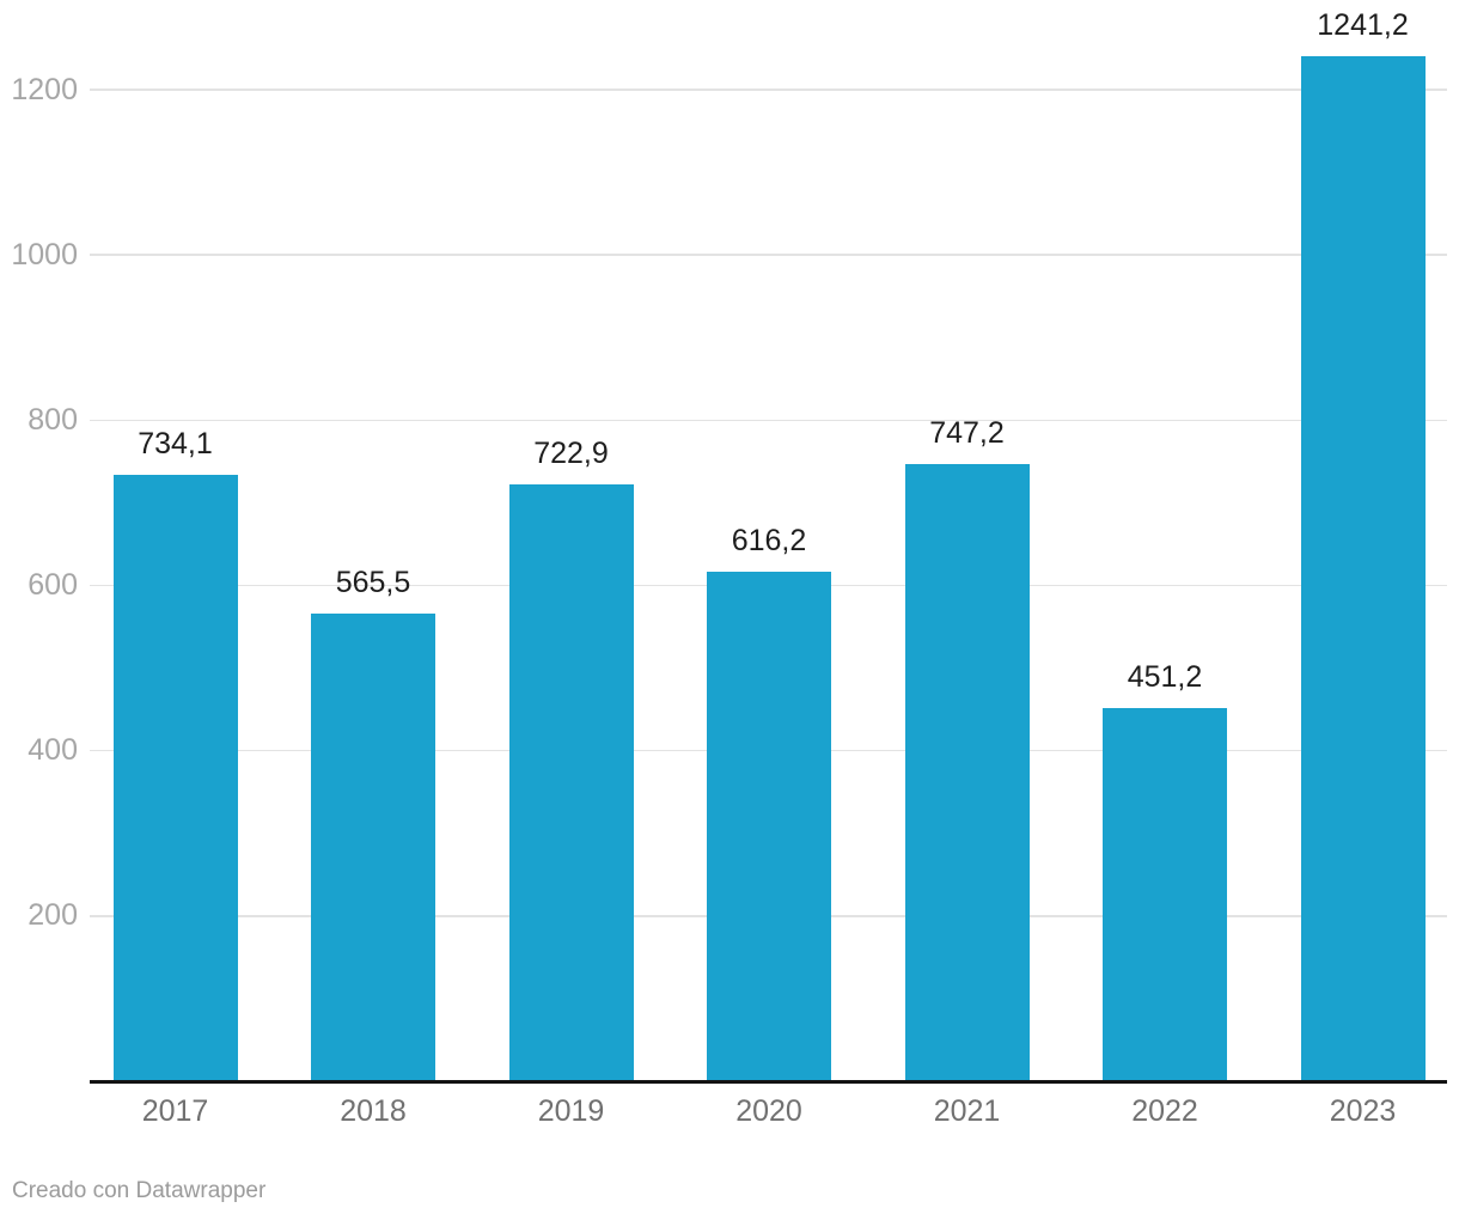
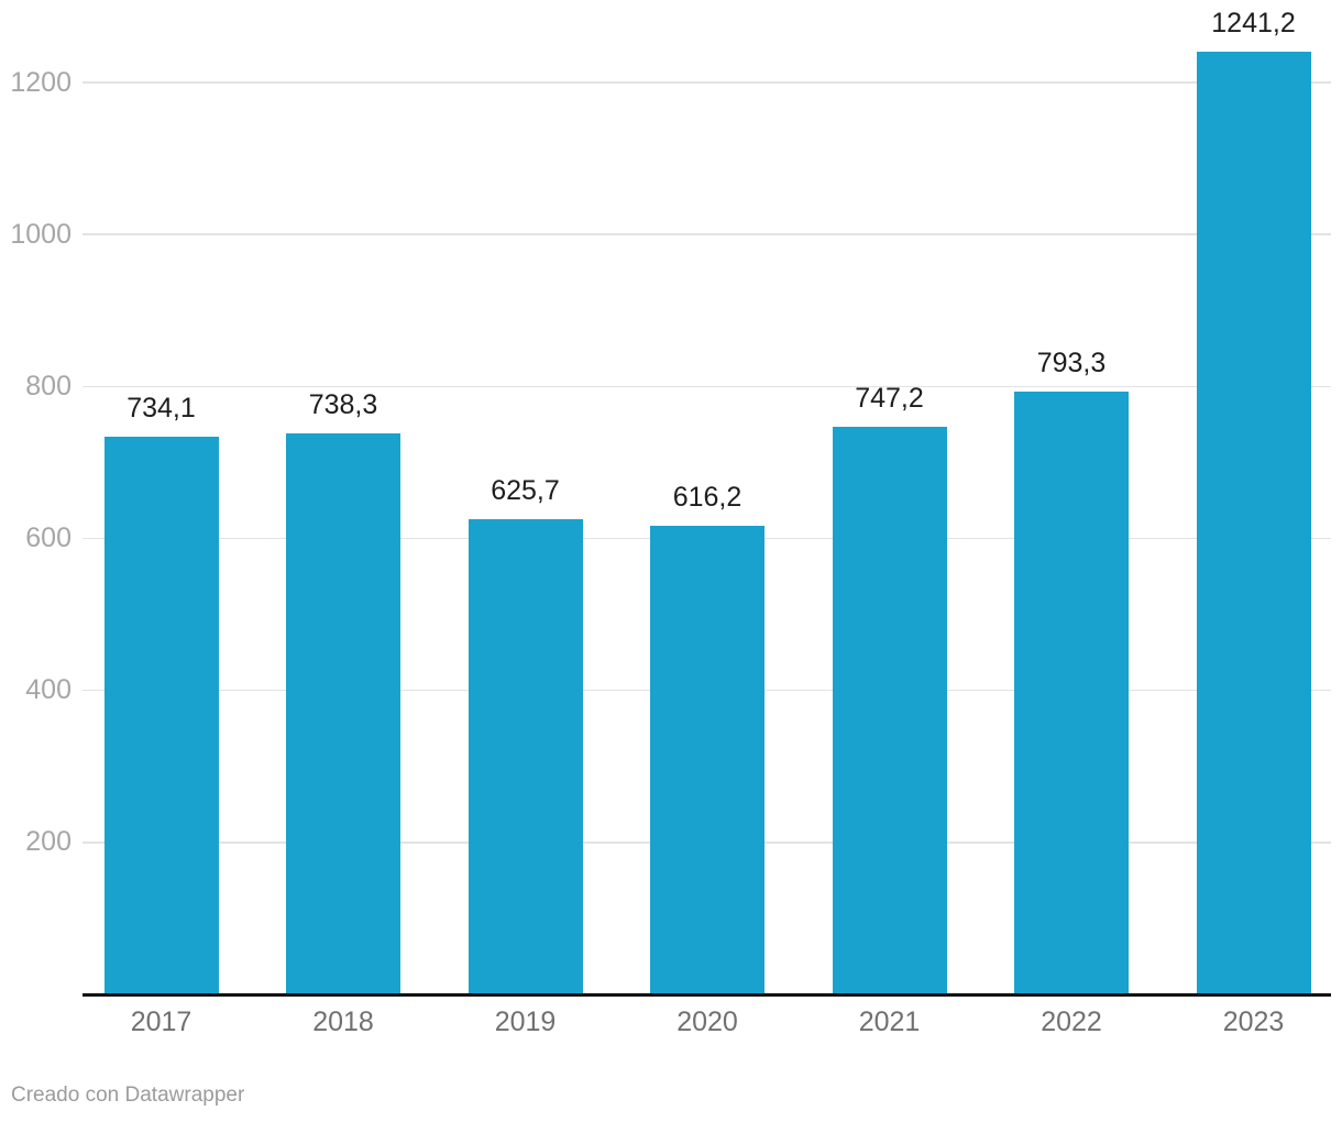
2018: 565,5 -> 738,3
2019: 722,9 -> 625,7
2022: 451,2 -> 793,3
